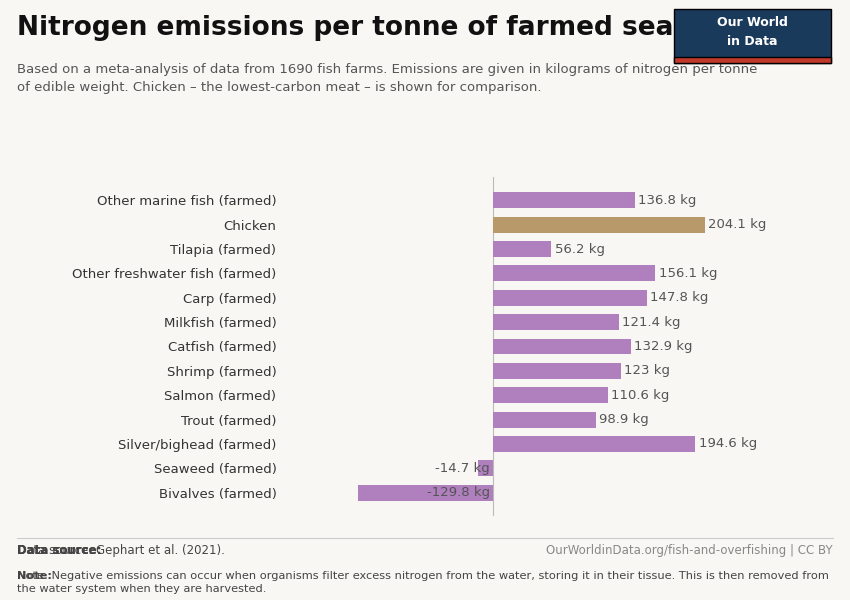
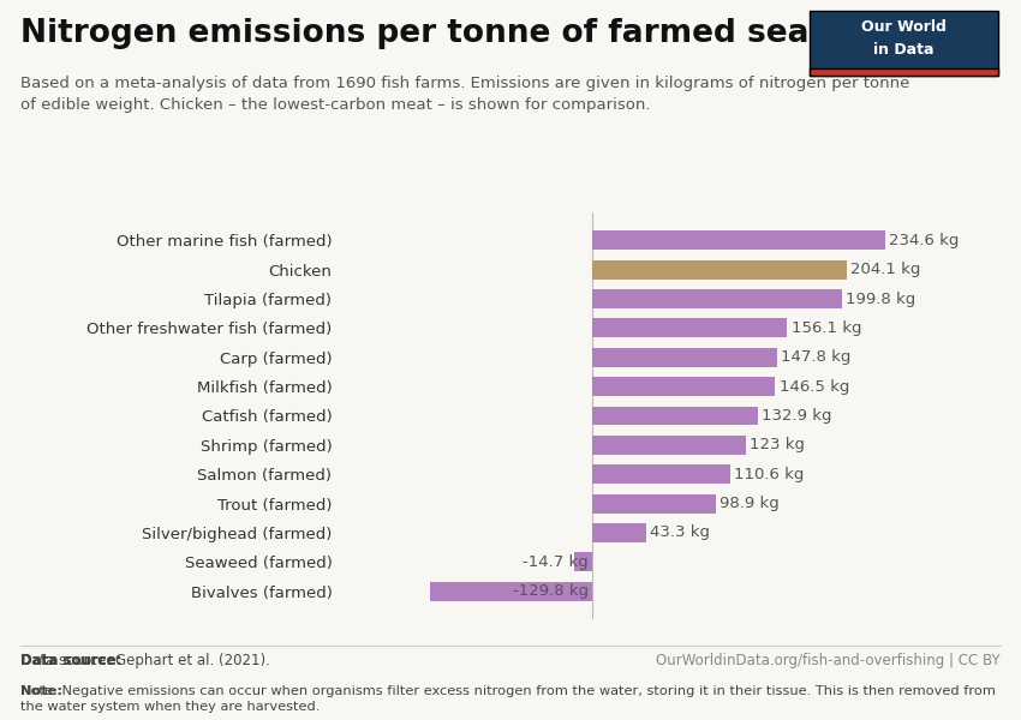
Other marine fish (farmed): 136.8 -> 234.6
Tilapia (farmed): 56.2 -> 199.8
Milkfish (farmed): 121.4 -> 146.5
Silver/bighead (farmed): 194.6 -> 43.3
